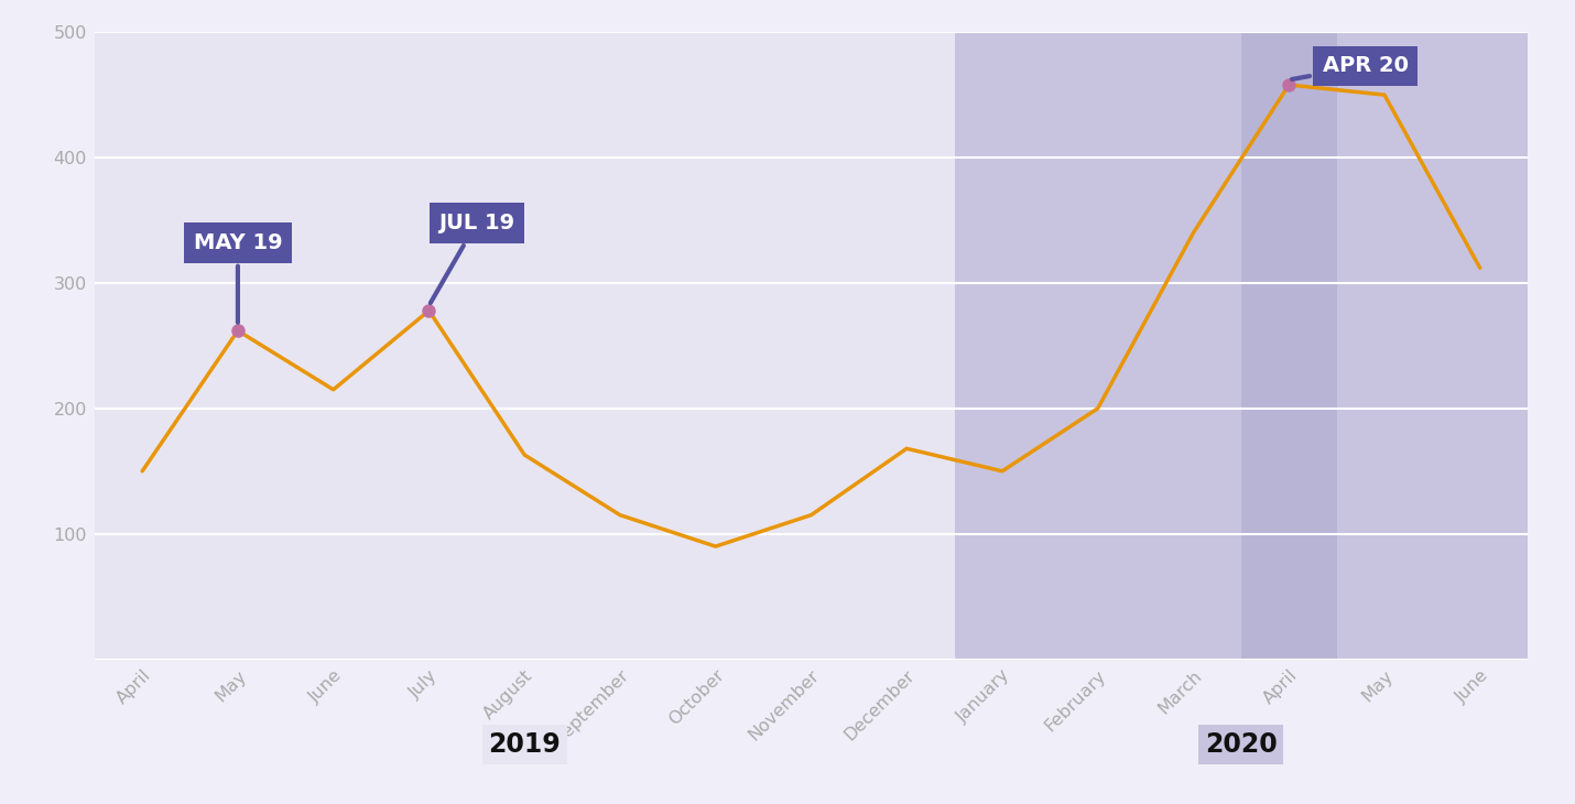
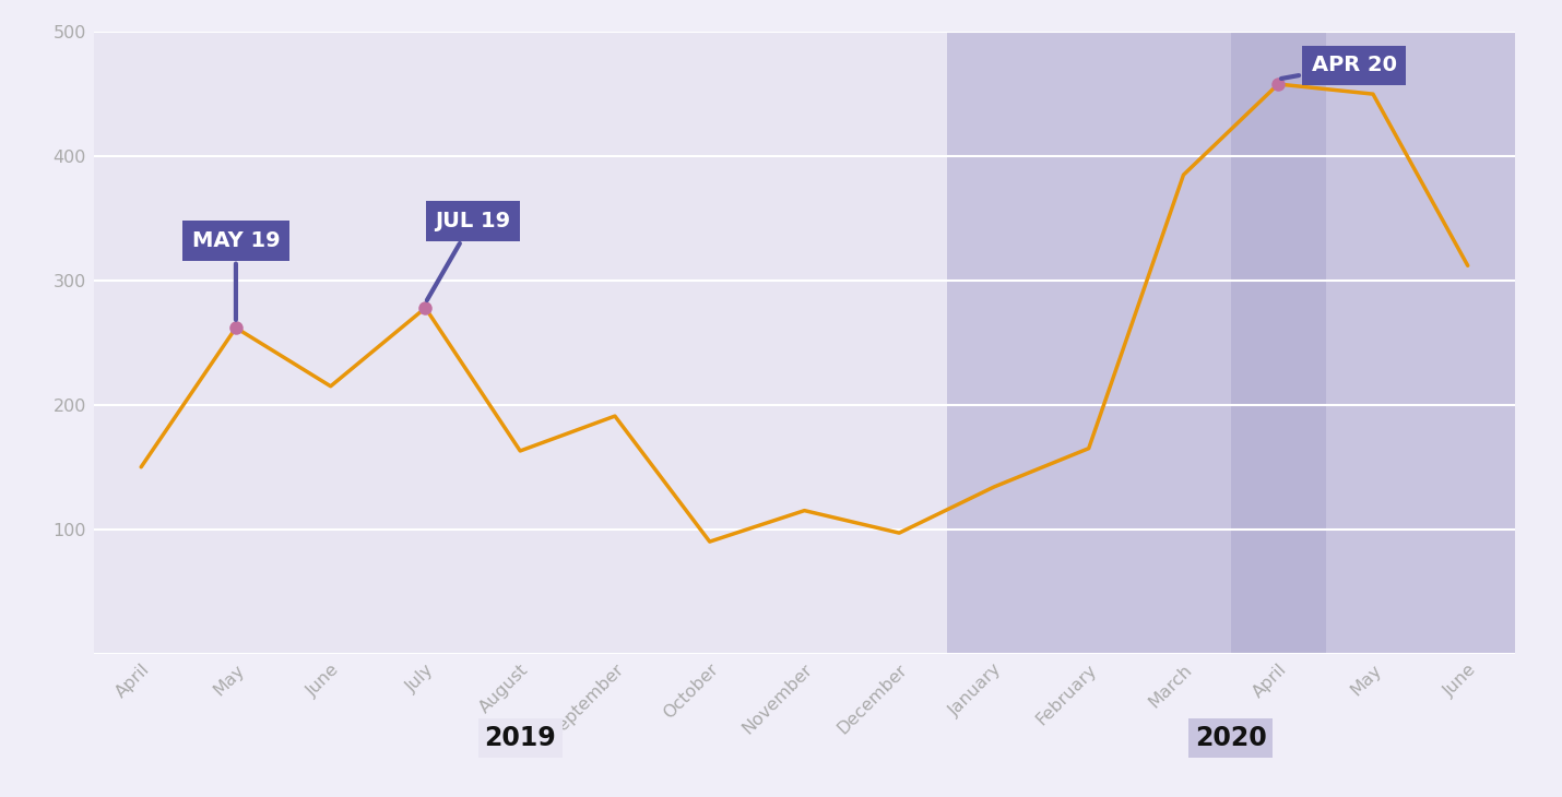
September: 115 -> 191
December: 168 -> 97
January: 150 -> 134
February: 200 -> 165
March: 340 -> 385
